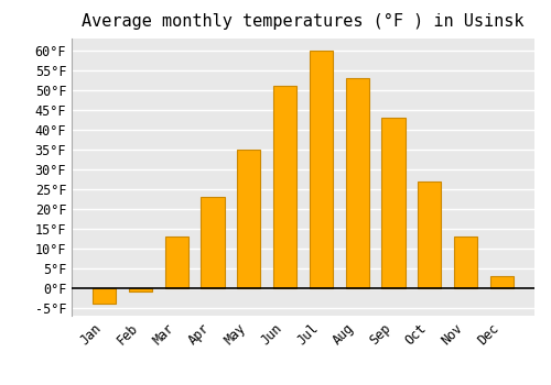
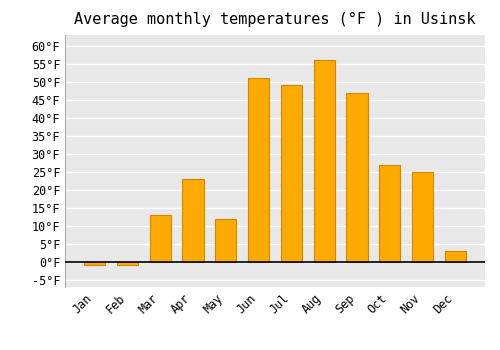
Jan: -4°F -> -1°F
May: 35°F -> 12°F
Jul: 60°F -> 49°F
Aug: 53°F -> 56°F
Sep: 43°F -> 47°F
Nov: 13°F -> 25°F
